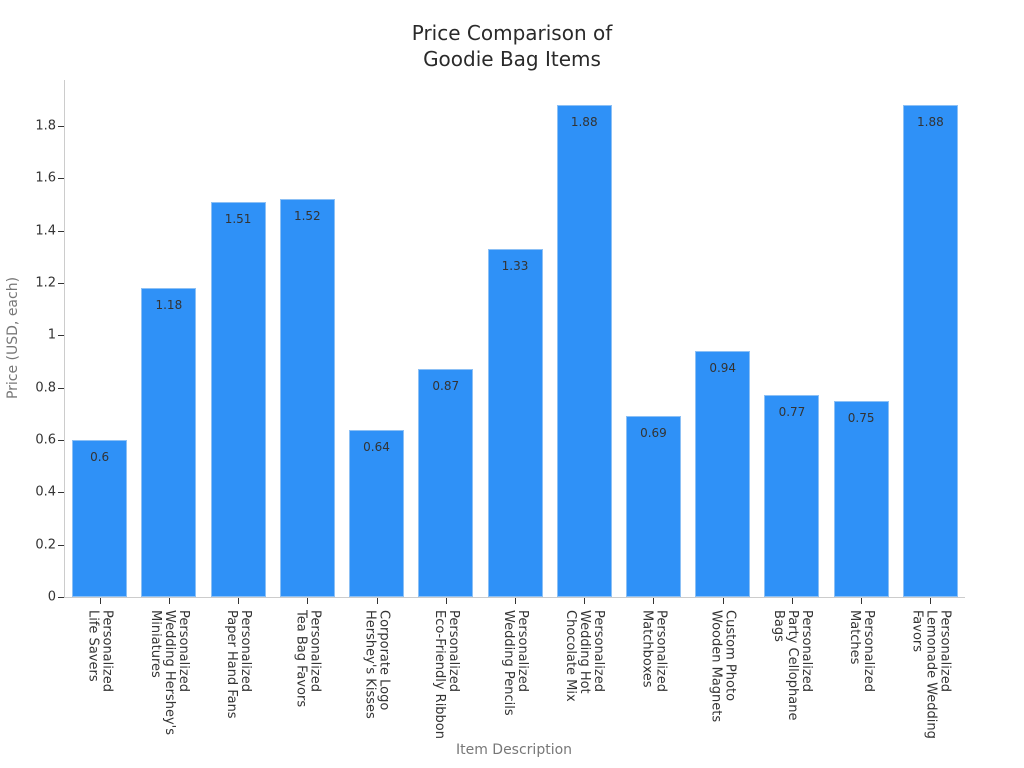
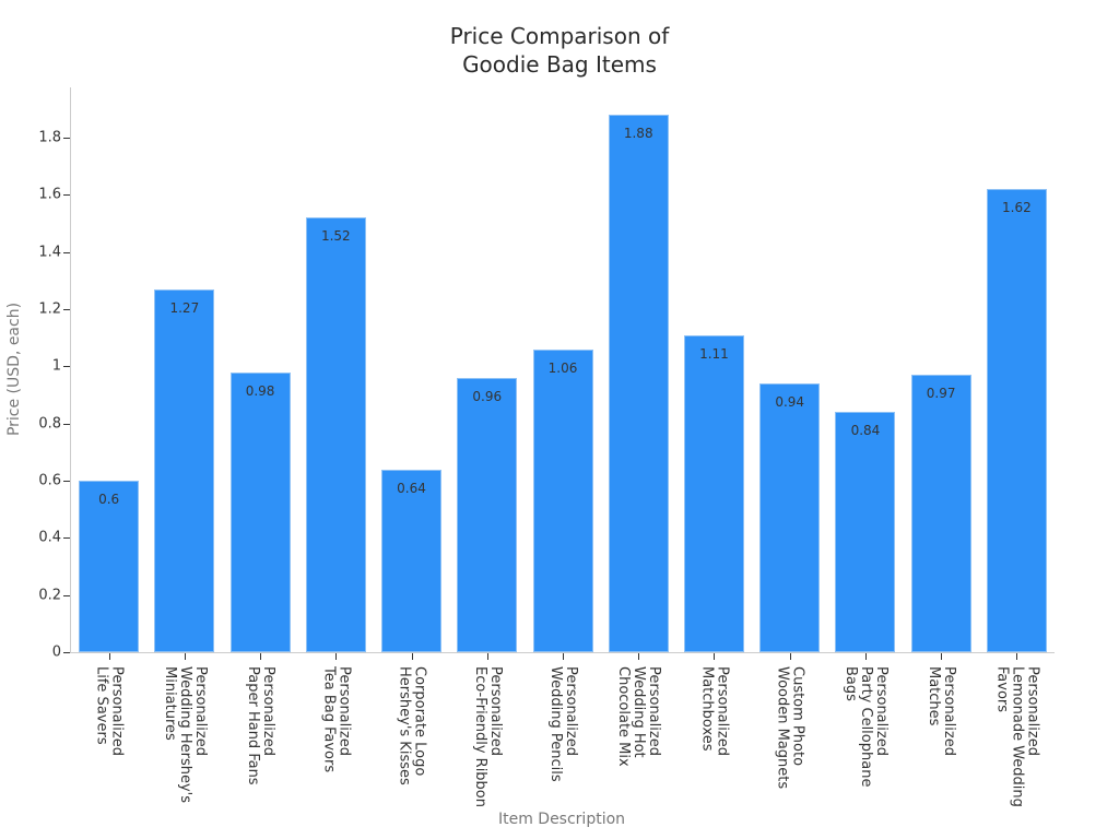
Personalized Wedding Hershey's Miniatures: 1.18 -> 1.27
Personalized Paper Hand Fans: 1.51 -> 0.98
Personalized Eco-Friendly Ribbon: 0.87 -> 0.96
Personalized Wedding Pencils: 1.33 -> 1.06
Personalized Matchboxes: 0.69 -> 1.11
Personalized Party Cellophane Bags: 0.77 -> 0.84
Personalized Matches: 0.75 -> 0.97
Personalized Lemonade Wedding Favors: 1.88 -> 1.62
